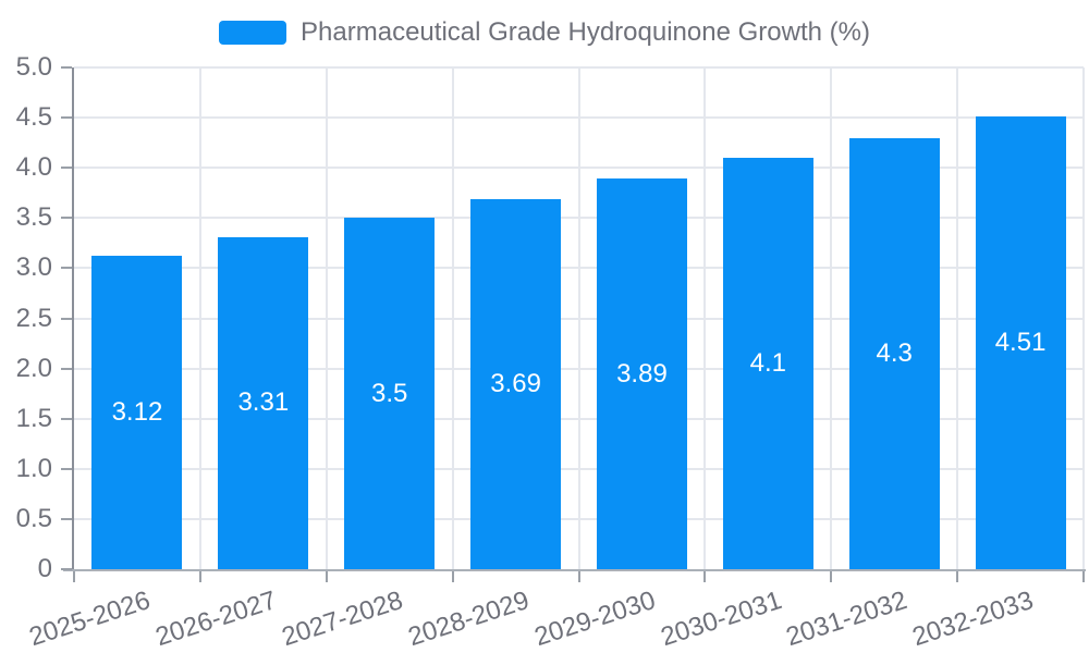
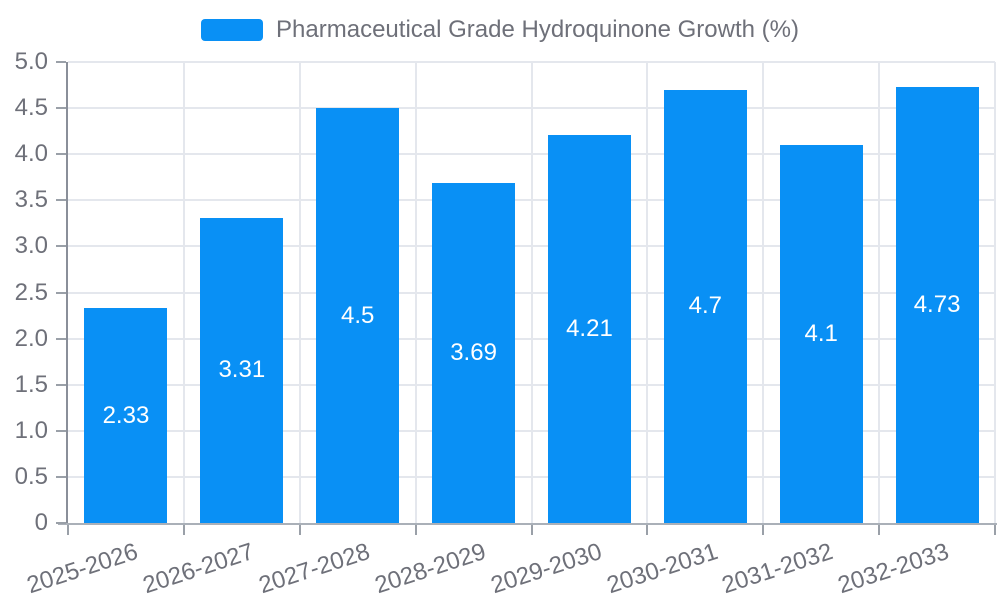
2025-2026: 3.12 -> 2.33
2027-2028: 3.5 -> 4.5
2029-2030: 3.89 -> 4.21
2030-2031: 4.1 -> 4.7
2031-2032: 4.3 -> 4.1
2032-2033: 4.51 -> 4.73
